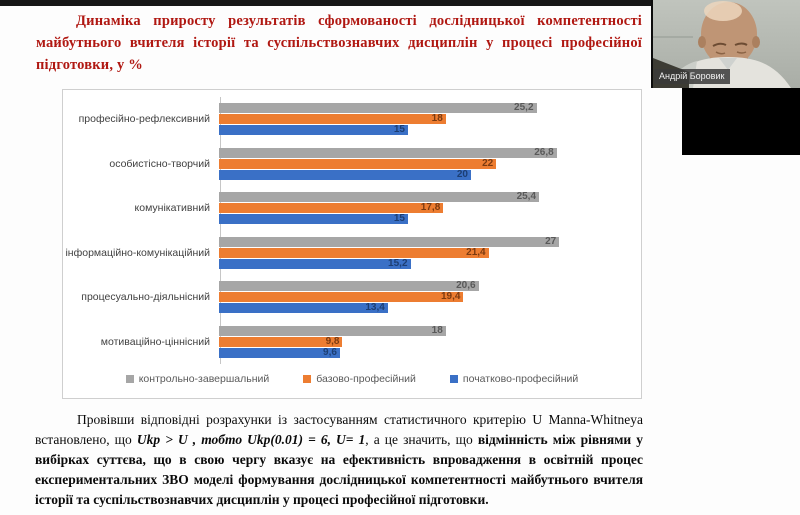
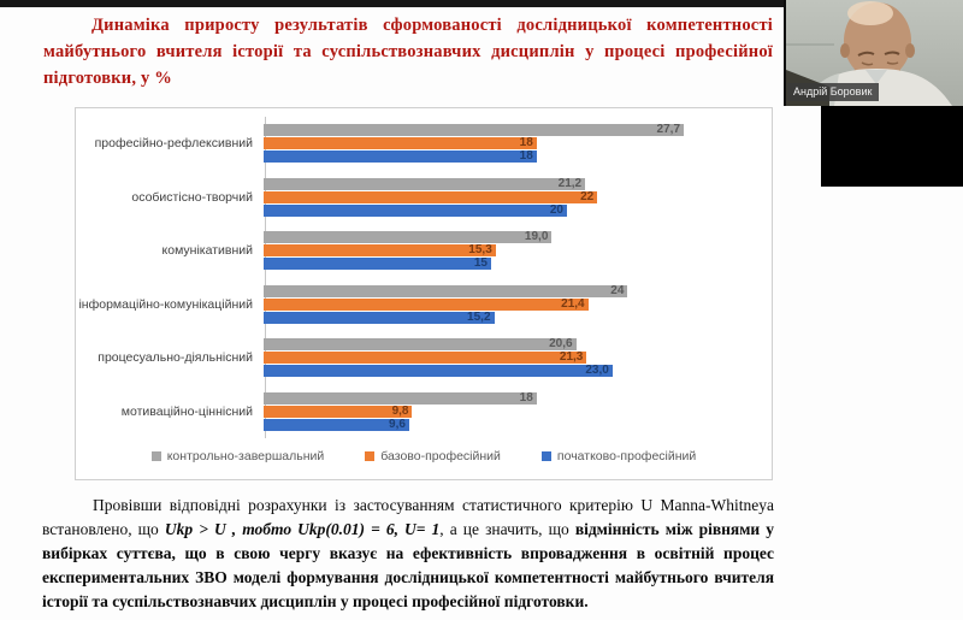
контрольно-завершальний/професійно-рефлексивний: 25,2 -> 27,7
початково-професійний/професійно-рефлексивний: 15 -> 18
контрольно-завершальний/особистісно-творчий: 26,8 -> 21,2
контрольно-завершальний/комунікативний: 25,4 -> 19,0
базово-професійний/комунікативний: 17,8 -> 15,3
контрольно-завершальний/інформаційно-комунікаційний: 27 -> 24
базово-професійний/процесуально-діяльнісний: 19,4 -> 21,3
початково-професійний/процесуально-діяльнісний: 13,4 -> 23,0
